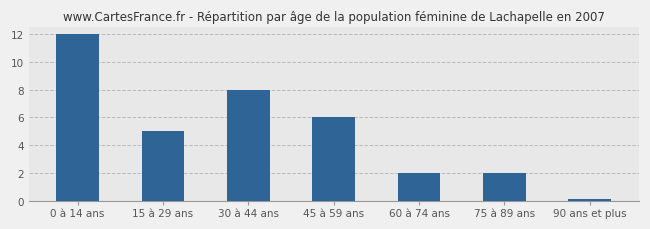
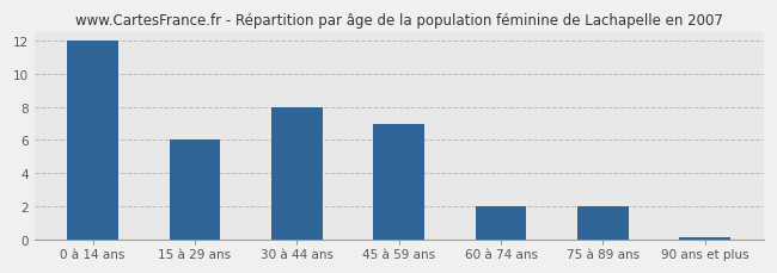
15 à 29 ans: 5.0 -> 6.0
45 à 59 ans: 6.0 -> 7.0
